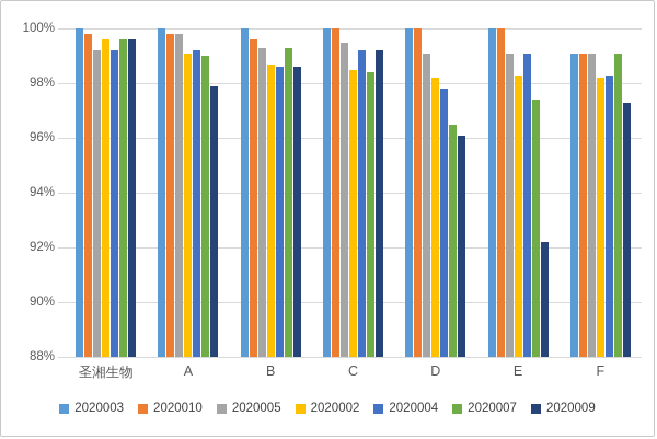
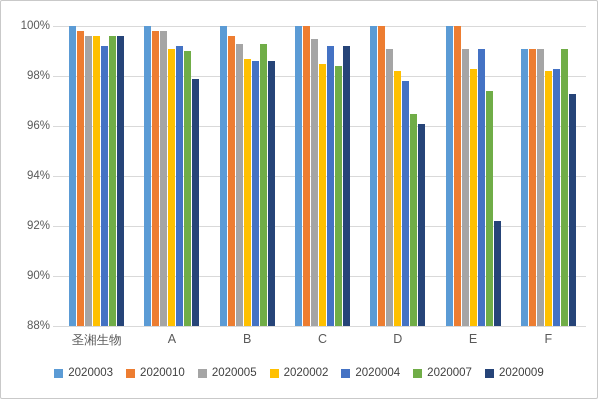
2020005/圣湘生物: 99.2% -> 99.6%
